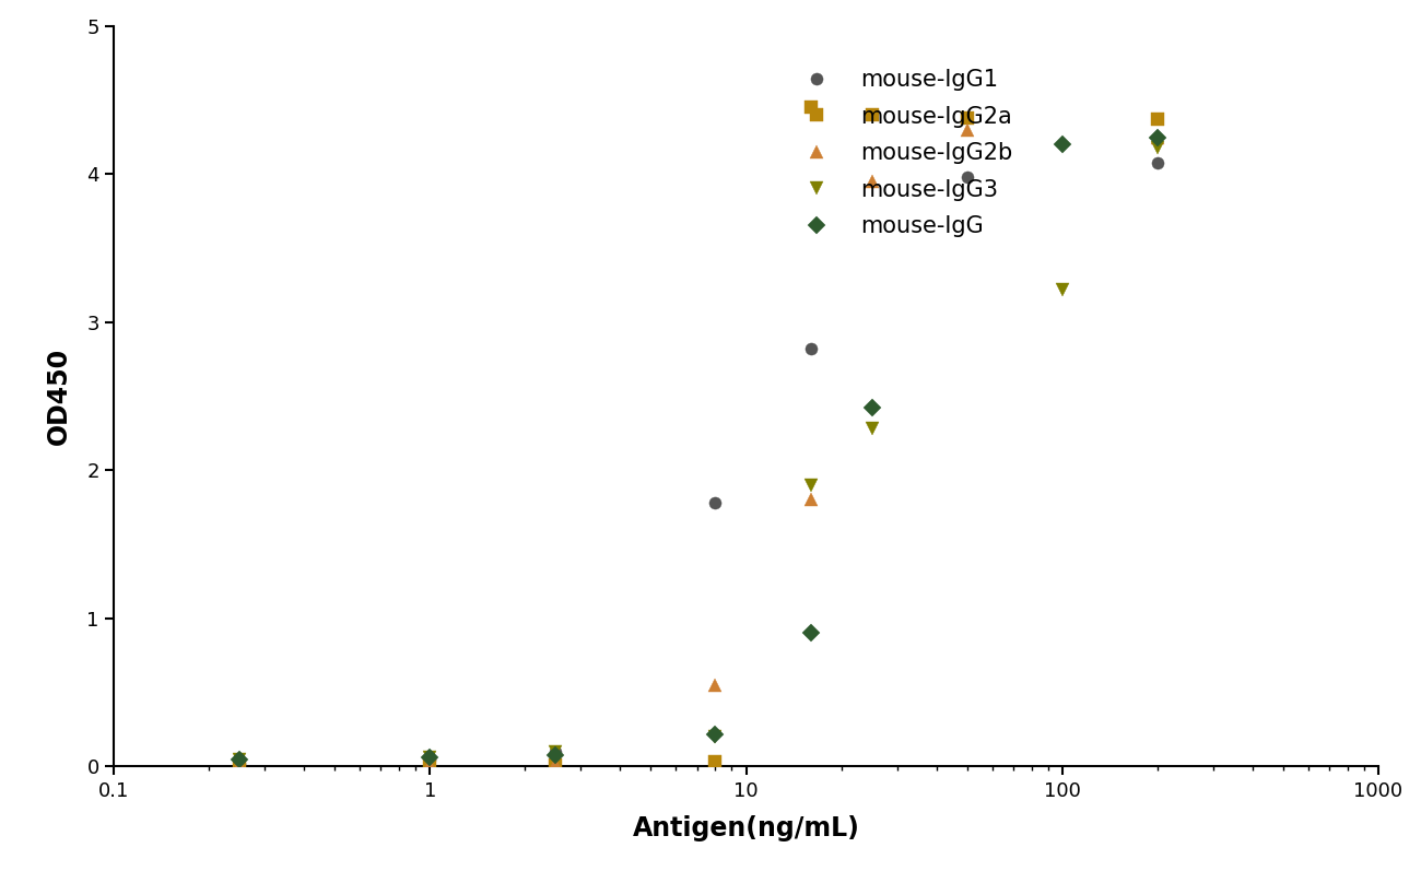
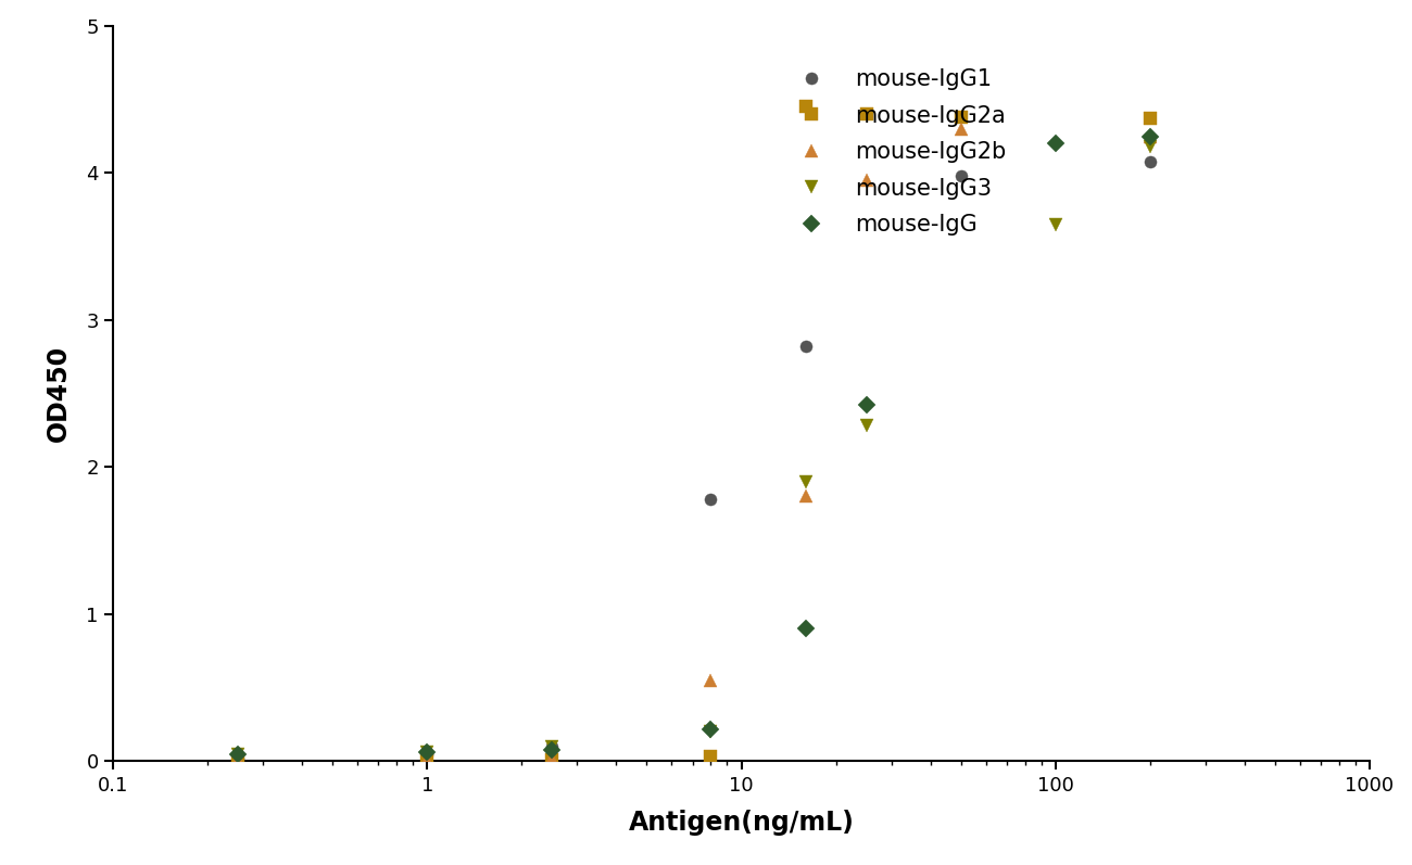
mouse-IgG3/100: 3.22 -> 3.65
